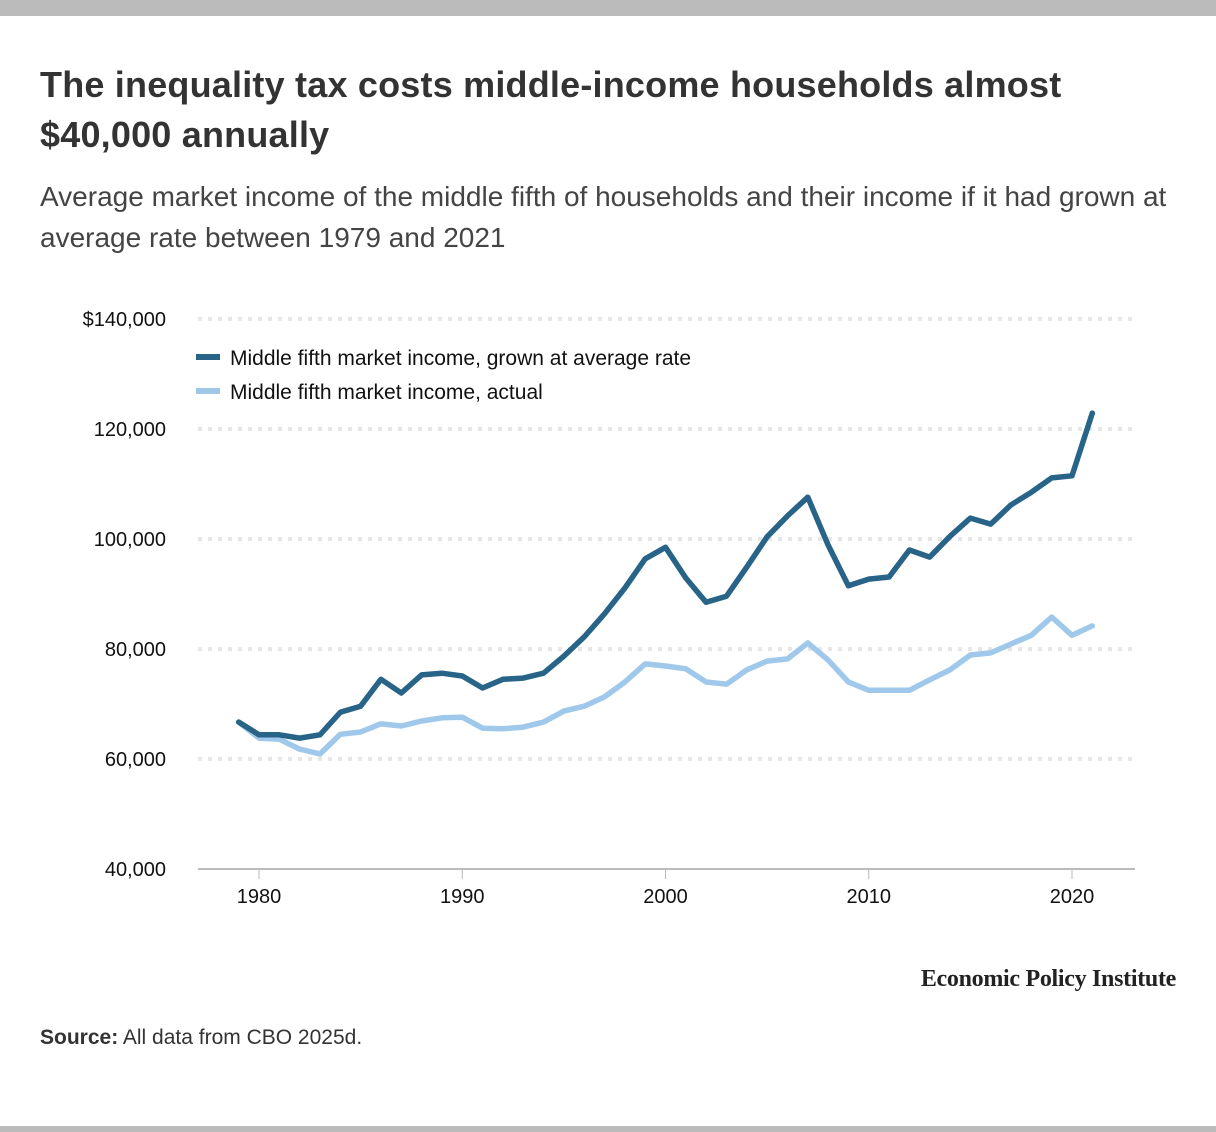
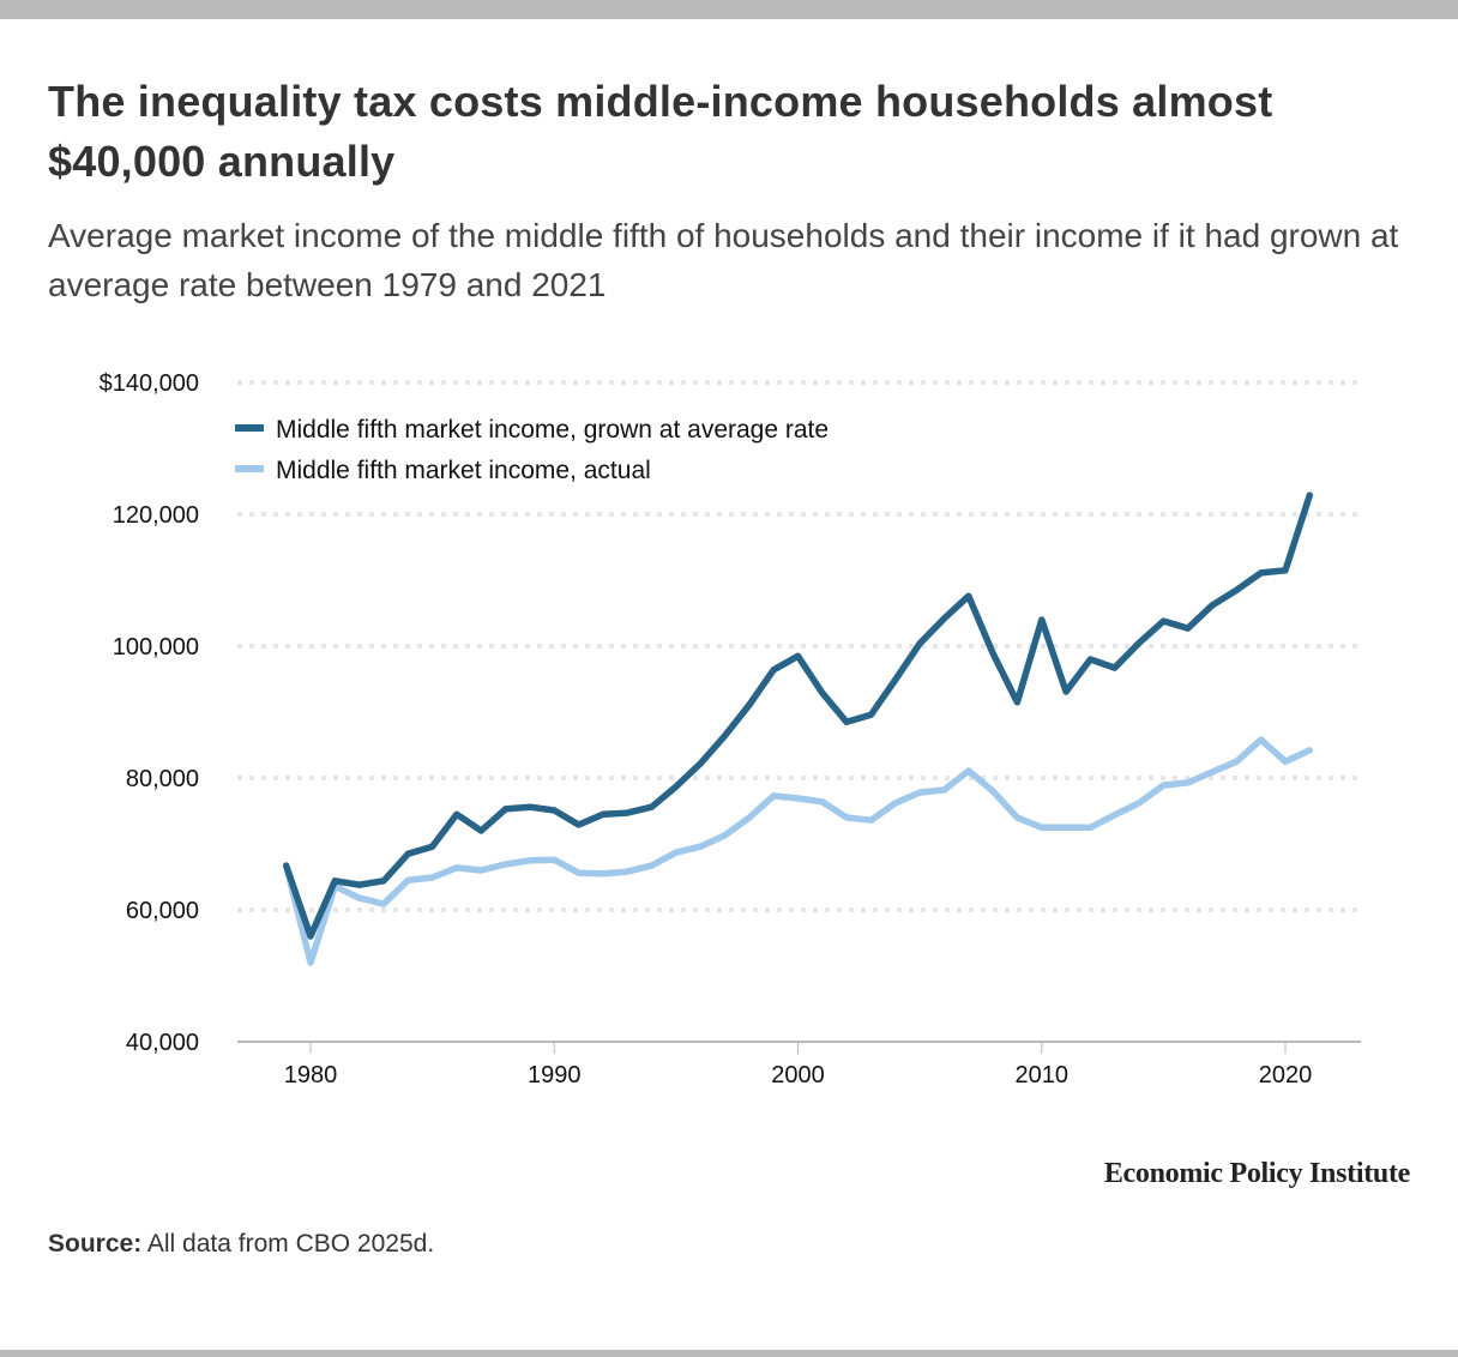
Middle fifth market income, grown at average rate/1980: $64000 -> $56000
Middle fifth market income, actual/1980: $64000 -> $52000
Middle fifth market income, grown at average rate/2010: $93000 -> $104000
